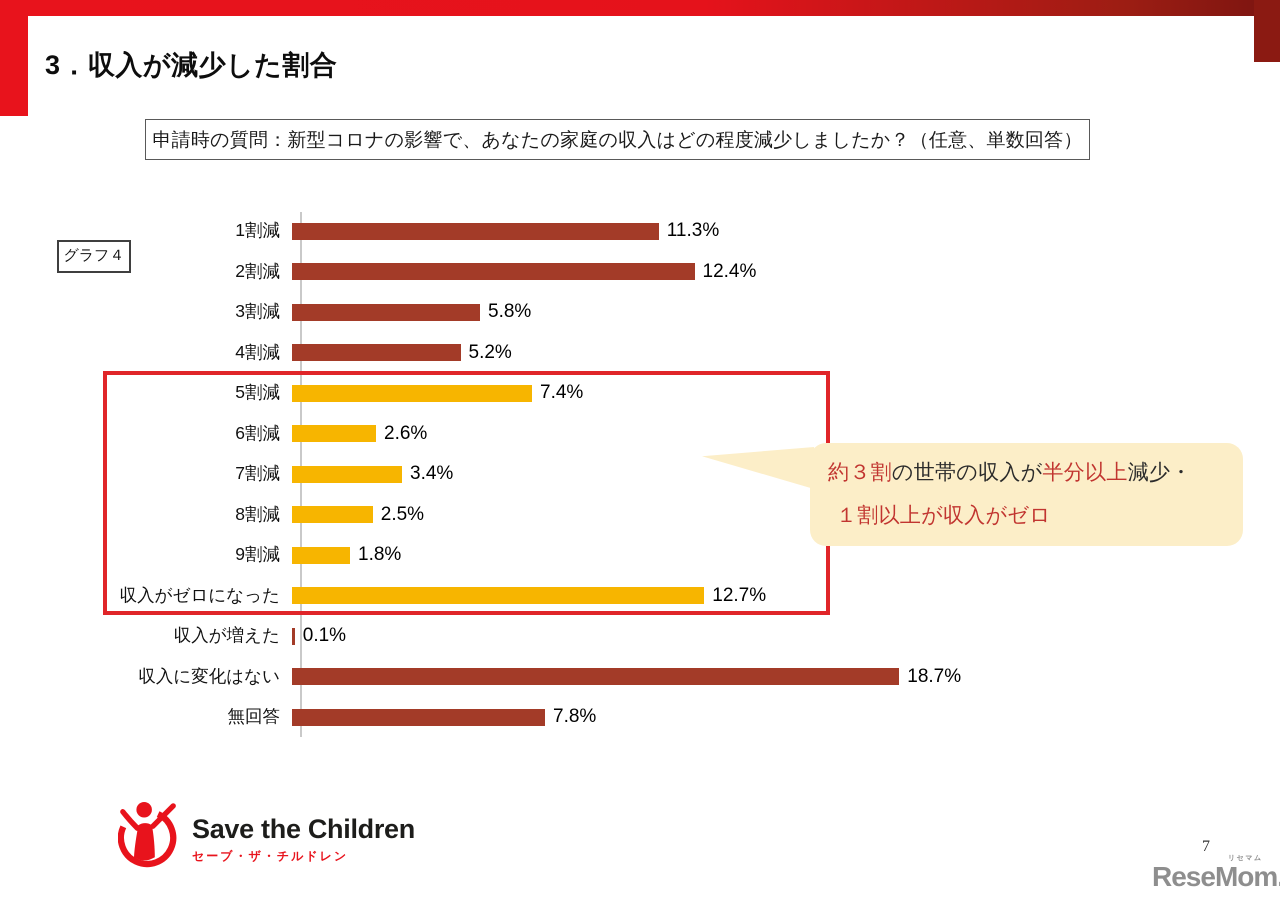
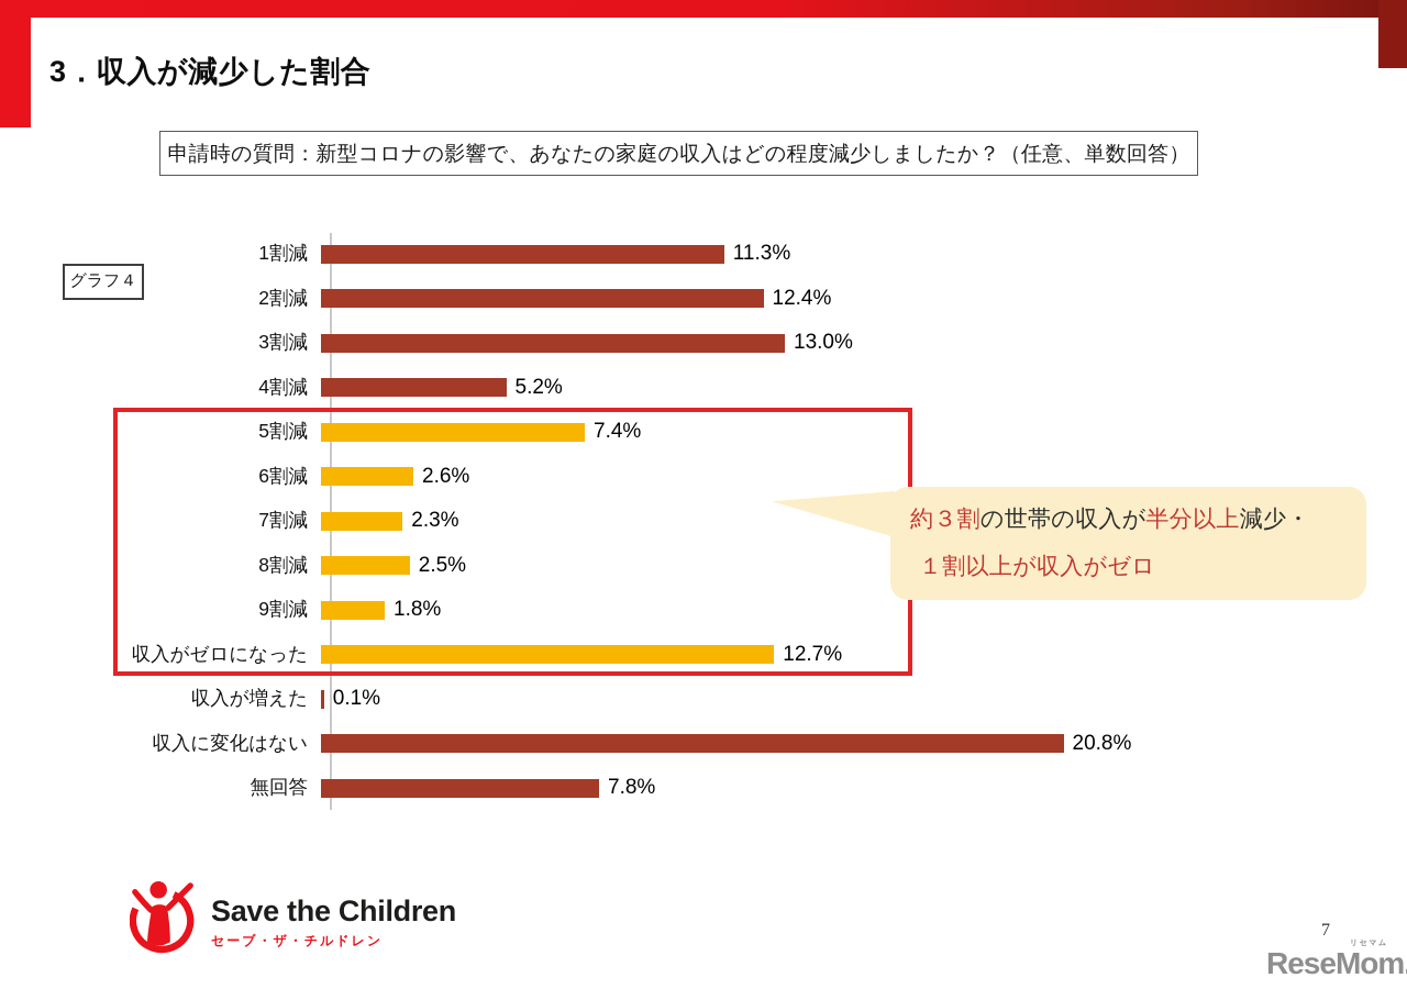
3割減: 5.8% -> 13.0%
7割減: 3.4% -> 2.3%
収入に変化はない: 18.7% -> 20.8%
